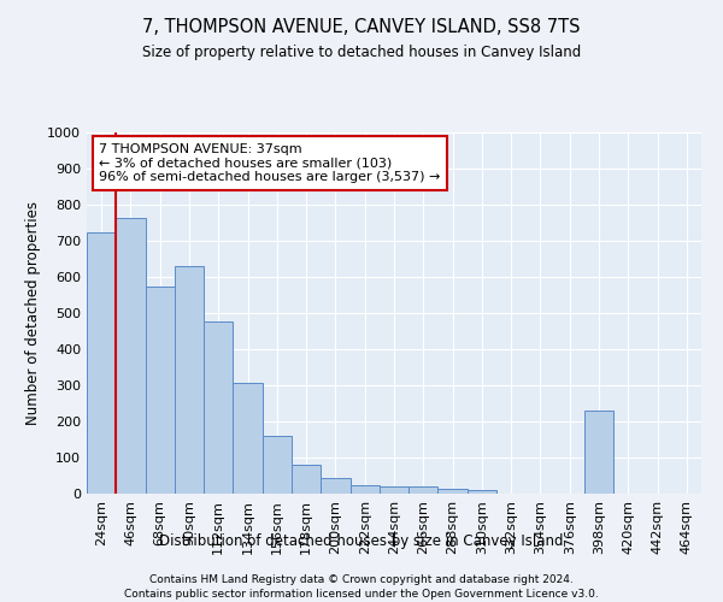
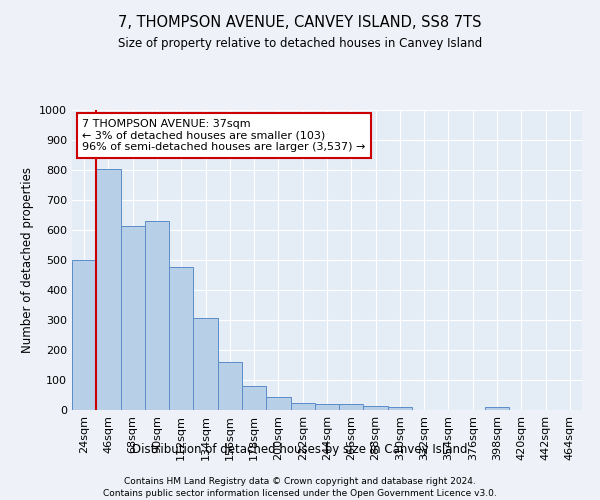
24sqm: 725 -> 500
46sqm: 765 -> 805
68sqm: 575 -> 615
398sqm: 230 -> 10
